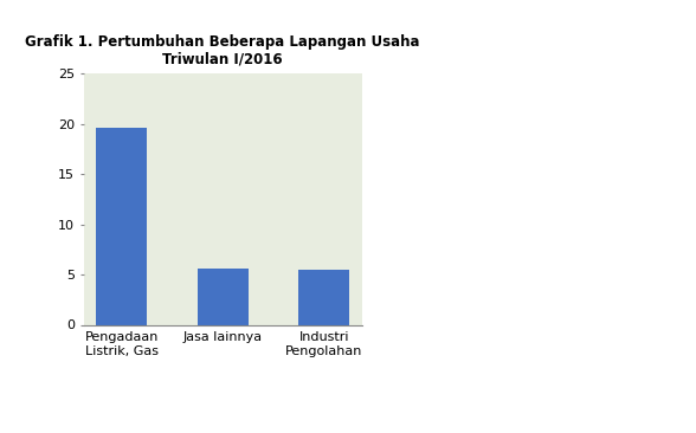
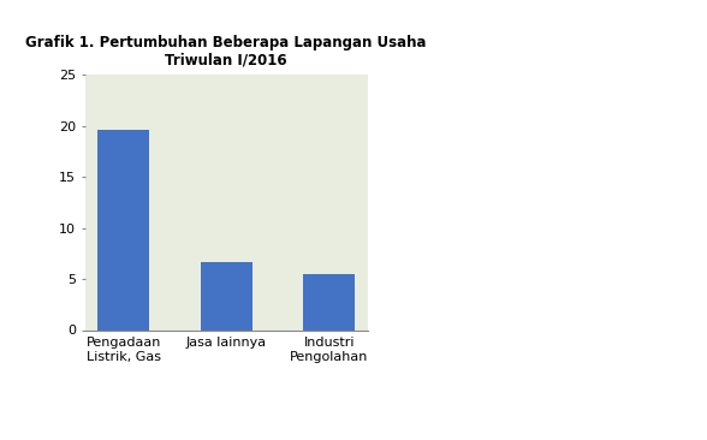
Jasa lainnya: 5.7 -> 6.6
